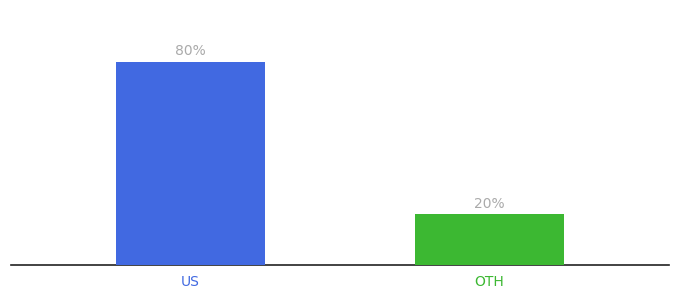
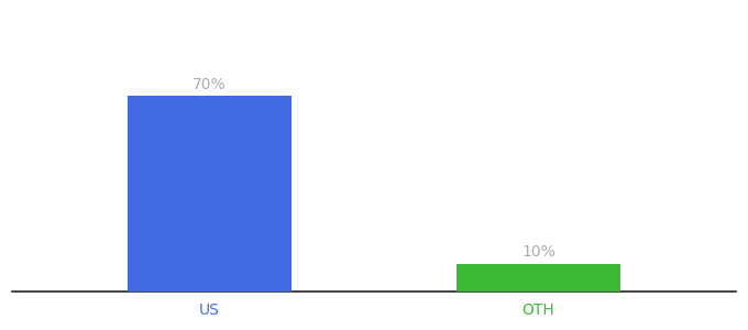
US: 80% -> 70%
OTH: 20% -> 10%
